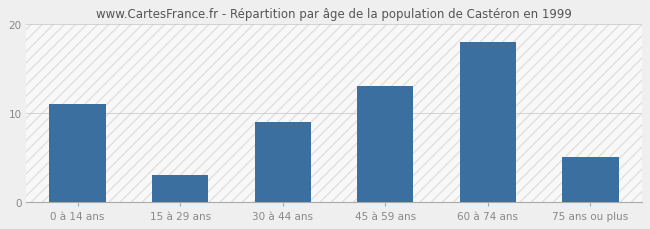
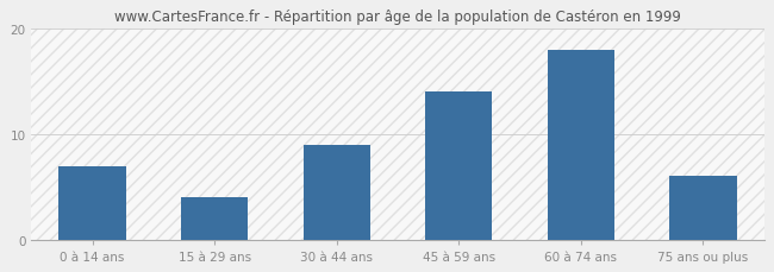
0 à 14 ans: 11 -> 7
15 à 29 ans: 3 -> 4
45 à 59 ans: 13 -> 14
75 ans ou plus: 5 -> 6
